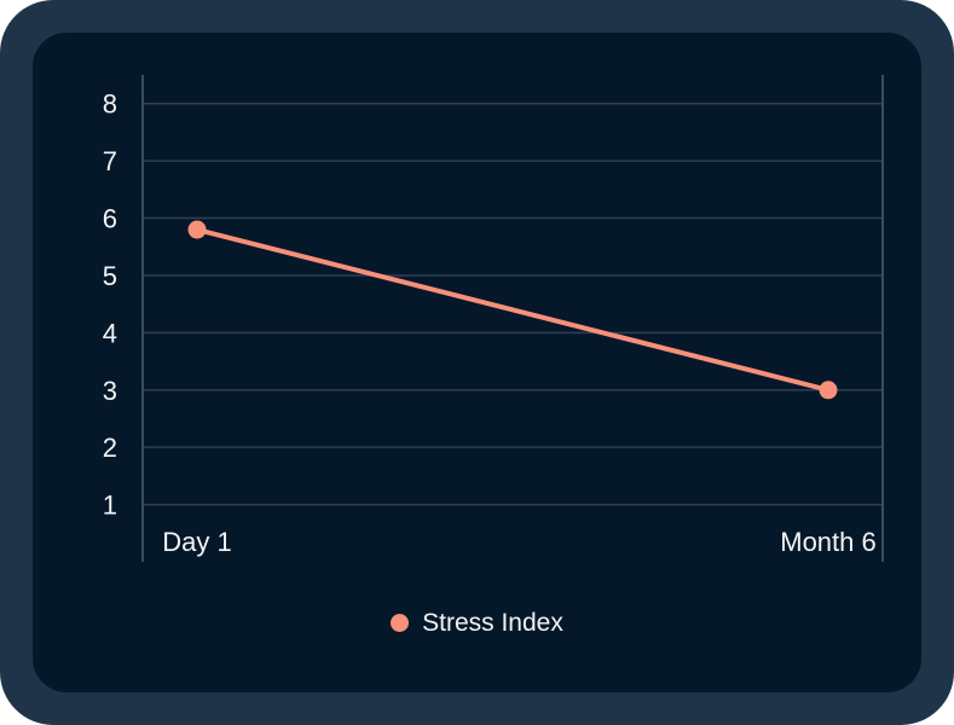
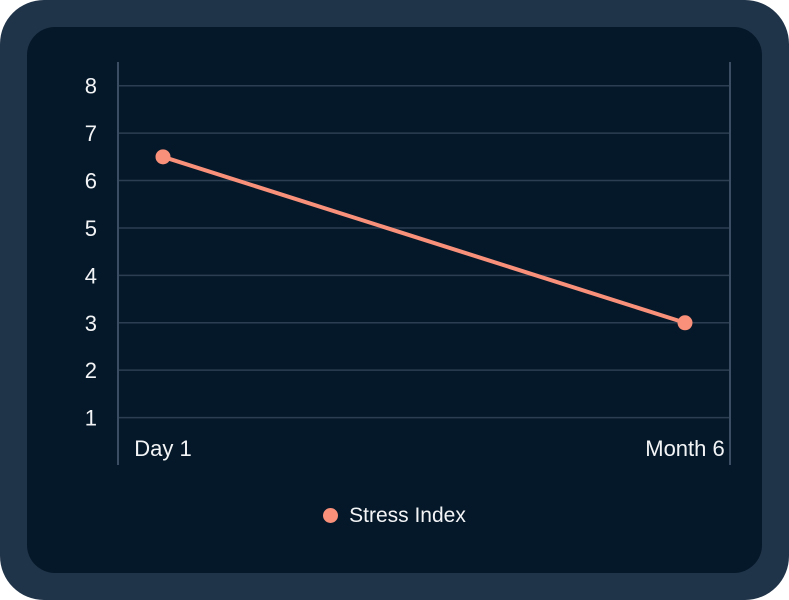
Day 1: 5.8 -> 6.5
